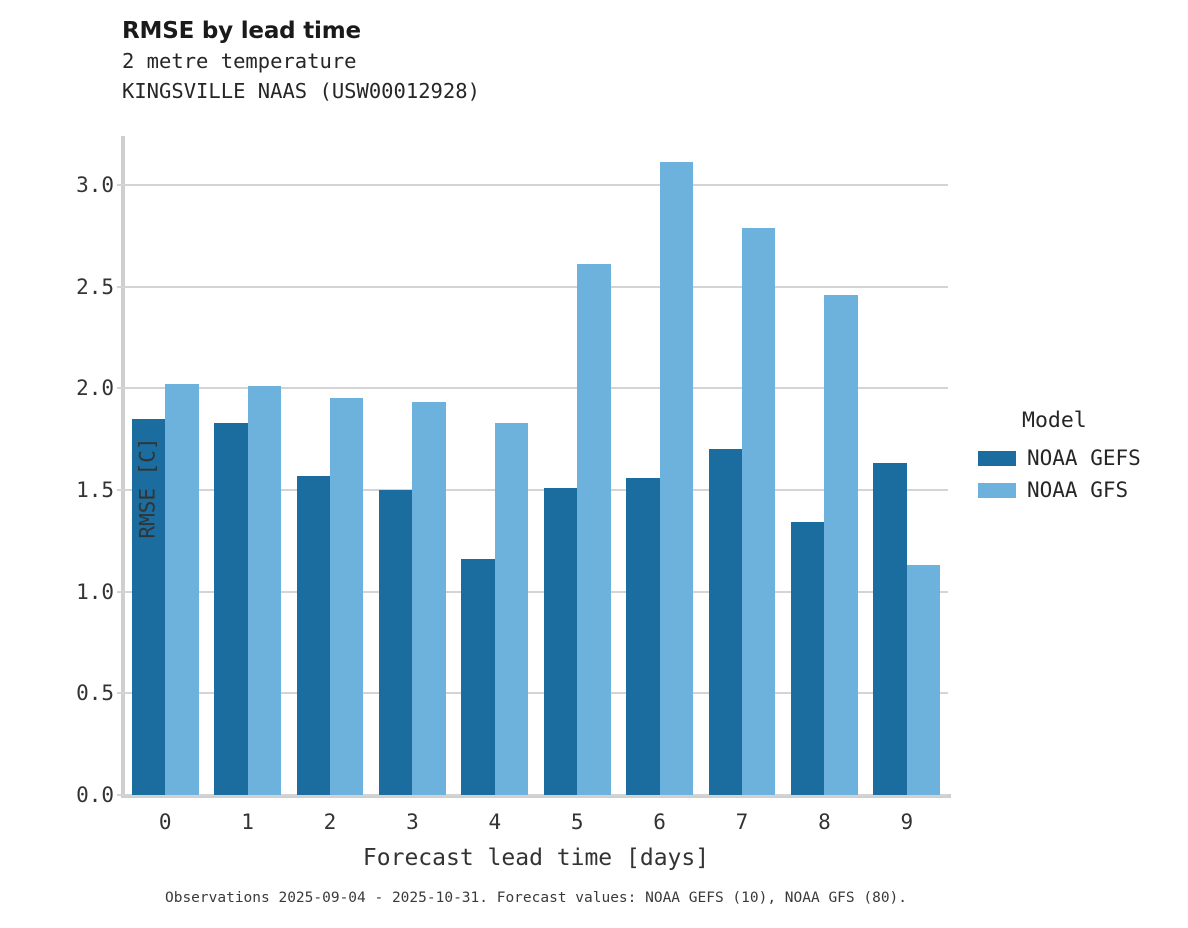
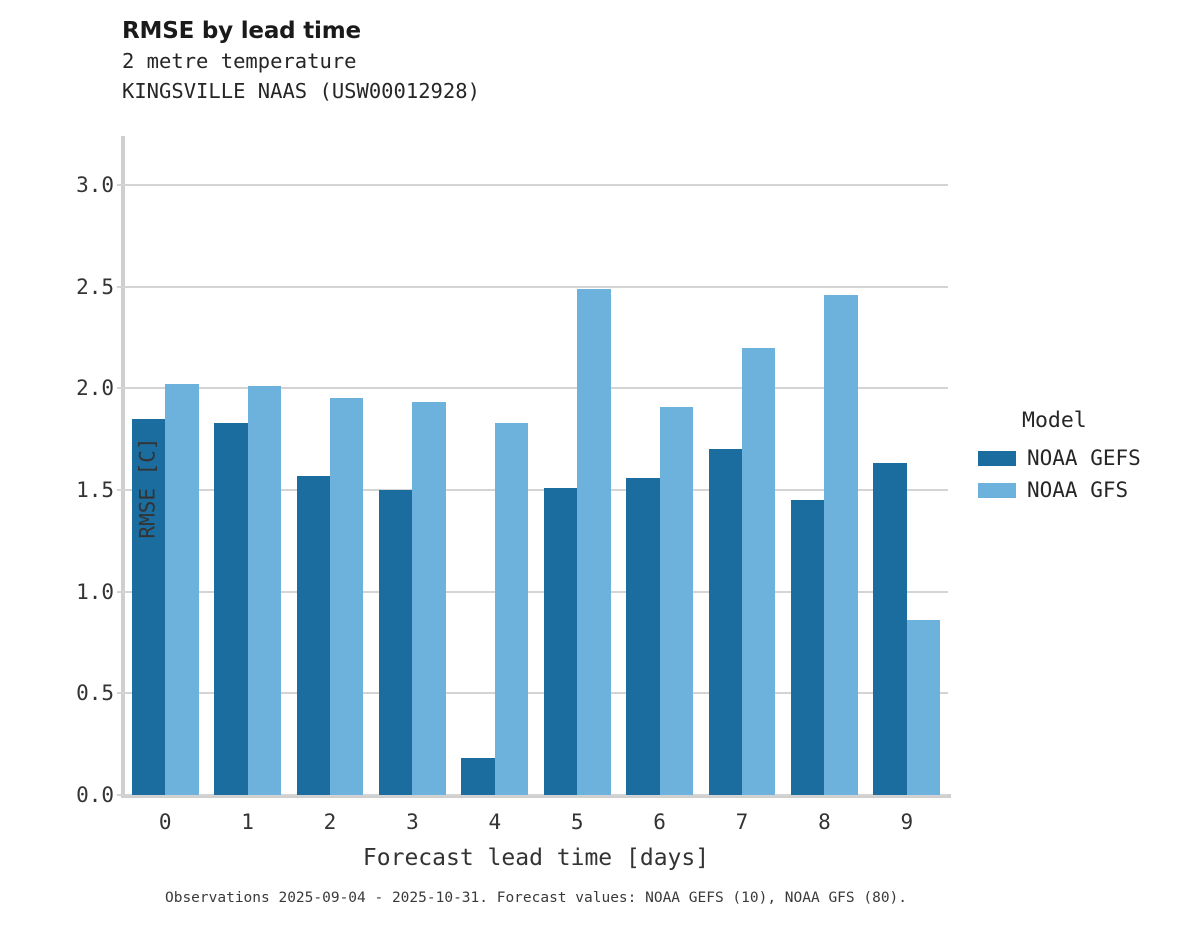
NOAA GEFS/4: 1.16 -> 0.18
NOAA GFS/5: 2.61 -> 2.49
NOAA GFS/6: 3.11 -> 1.91
NOAA GFS/7: 2.79 -> 2.20
NOAA GEFS/8: 1.34 -> 1.45
NOAA GFS/9: 1.13 -> 0.86
